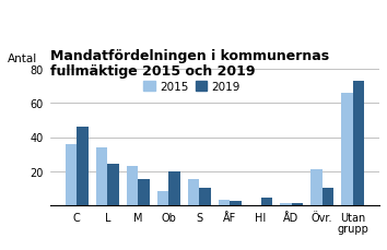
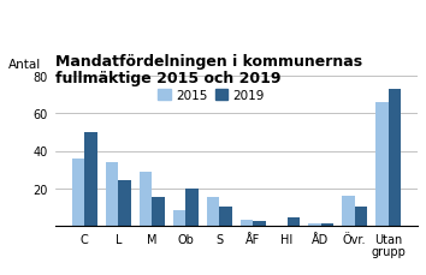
2019/C: 46 -> 50
2015/M: 23 -> 29
2015/Övr.: 21 -> 16
